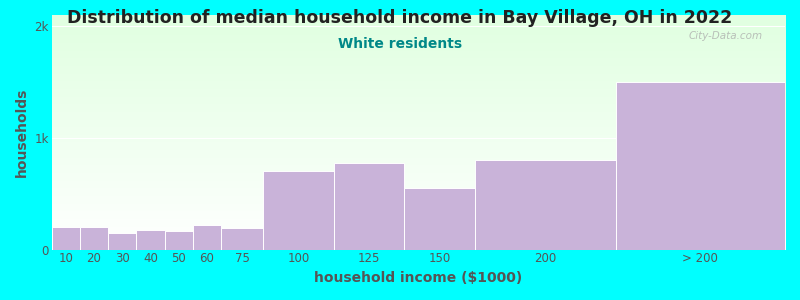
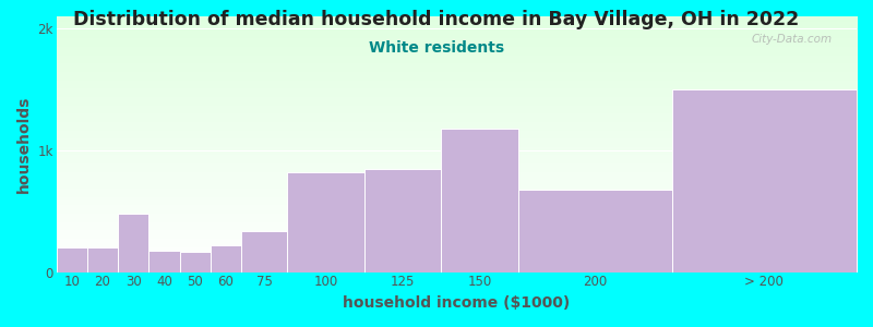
30: 0.15k -> 0.48k
75: 0.20k -> 0.34k
100: 0.70k -> 0.82k
125: 0.78k -> 0.85k
150: 0.55k -> 1.18k
200: 0.80k -> 0.68k
